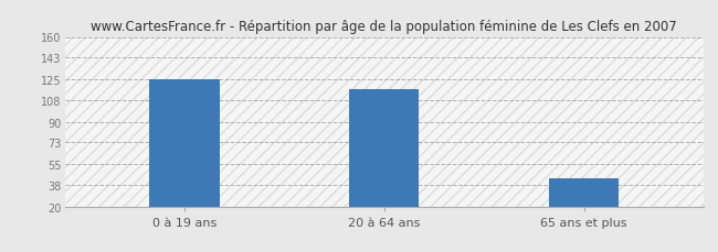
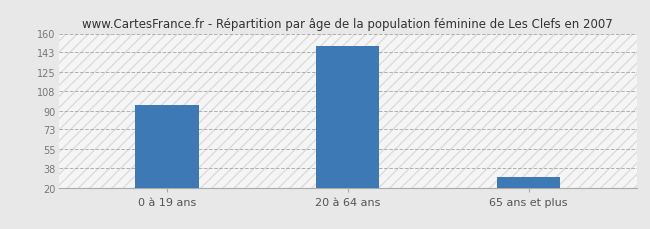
0 à 19 ans: 125 -> 95
20 à 64 ans: 117 -> 149
65 ans et plus: 43 -> 30
